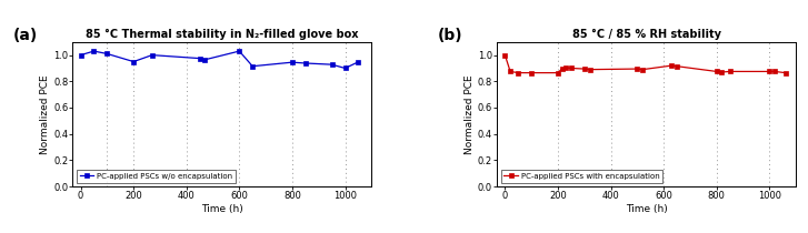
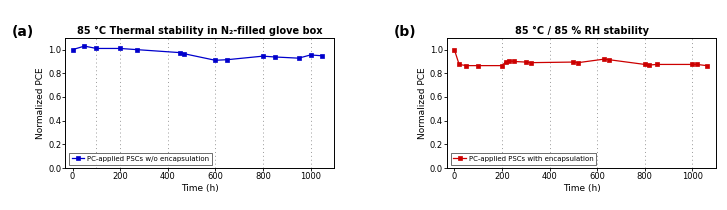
85 °C Thermal stability in N₂-filled glove box/200: 0.95 -> 1.01
85 °C Thermal stability in N₂-filled glove box/600: 1.03 -> 0.91
85 °C Thermal stability in N₂-filled glove box/1000: 0.90 -> 0.95
